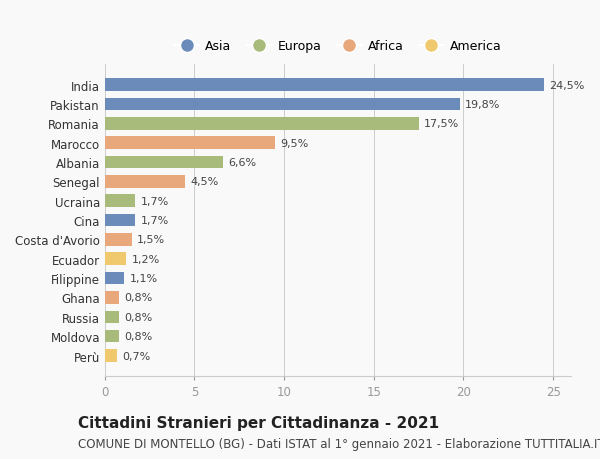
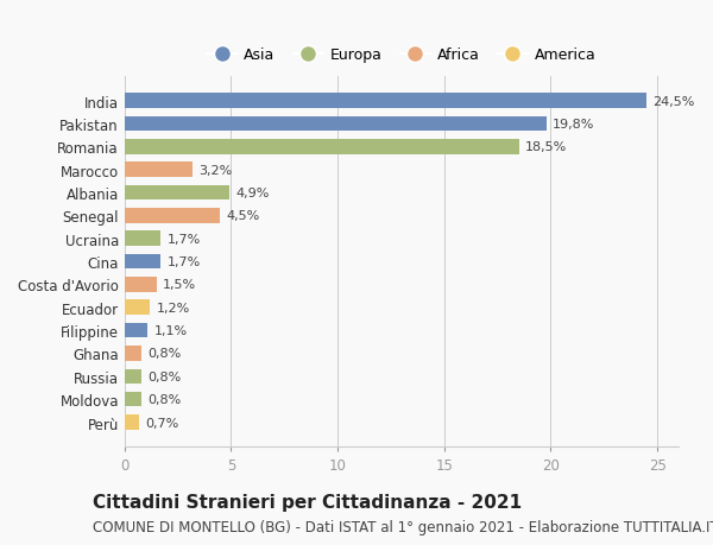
Romania: 17,5% -> 18,5%
Marocco: 9,5% -> 3,2%
Albania: 6,6% -> 4,9%
